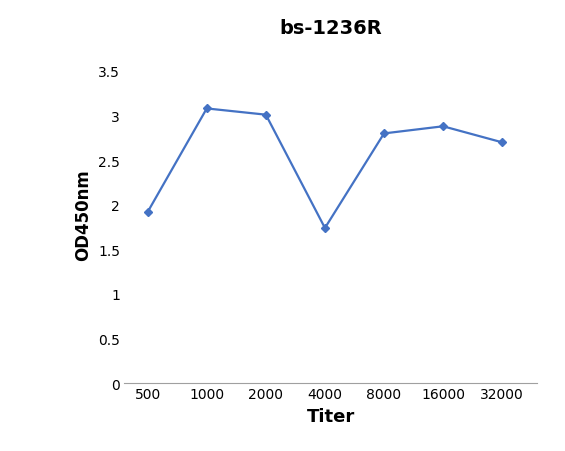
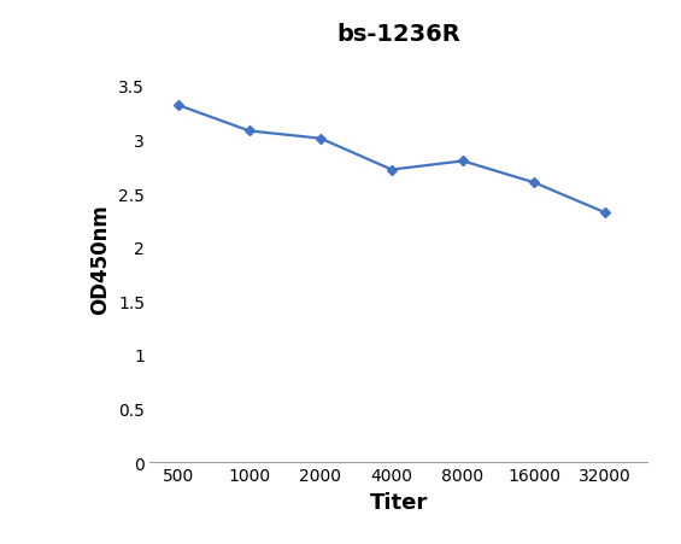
500: 1.92 -> 3.32
4000: 1.74 -> 2.72
16000: 2.88 -> 2.60
32000: 2.70 -> 2.32
